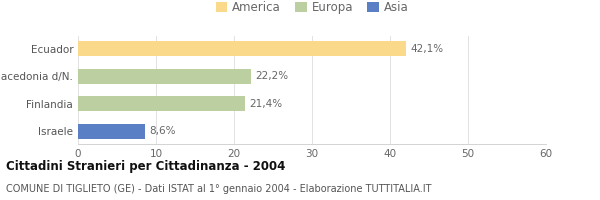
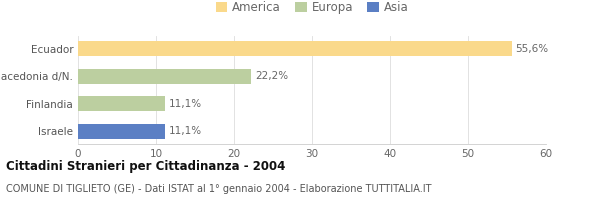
Ecuador: 42,1% -> 55,6%
Finlandia: 21,4% -> 11,1%
Israele: 8,6% -> 11,1%
